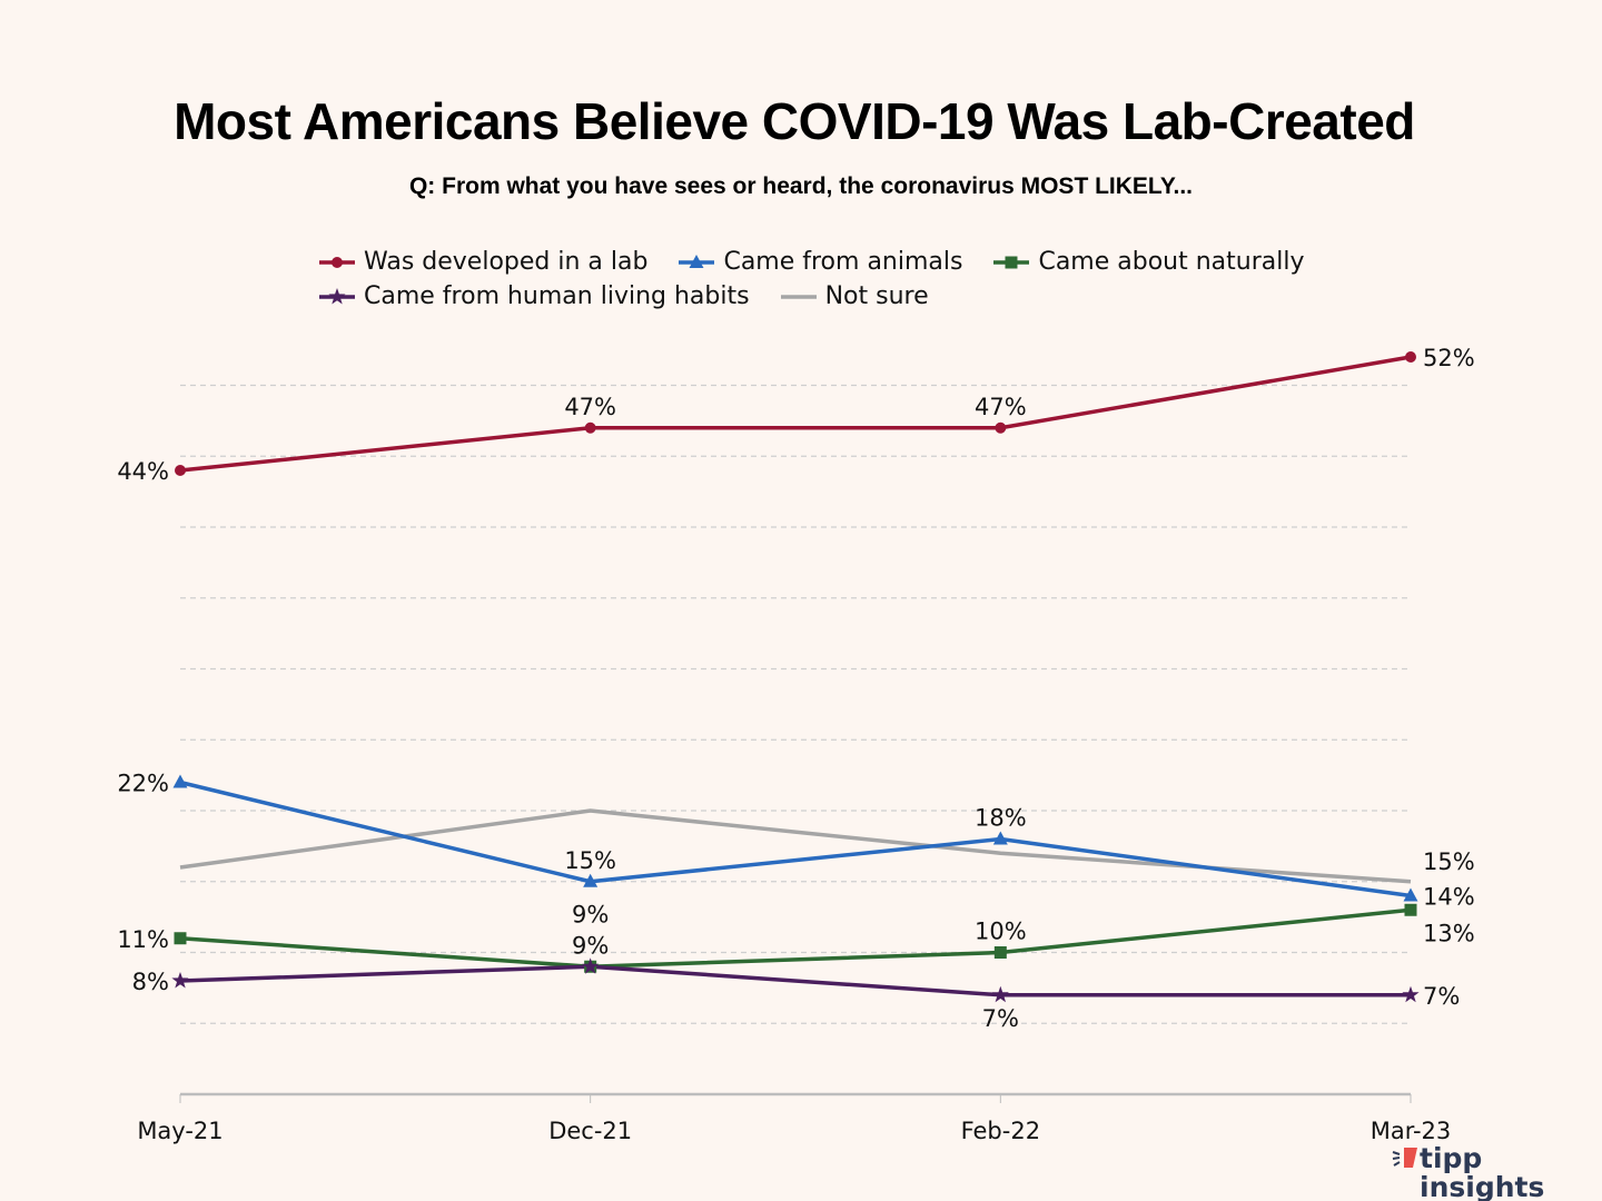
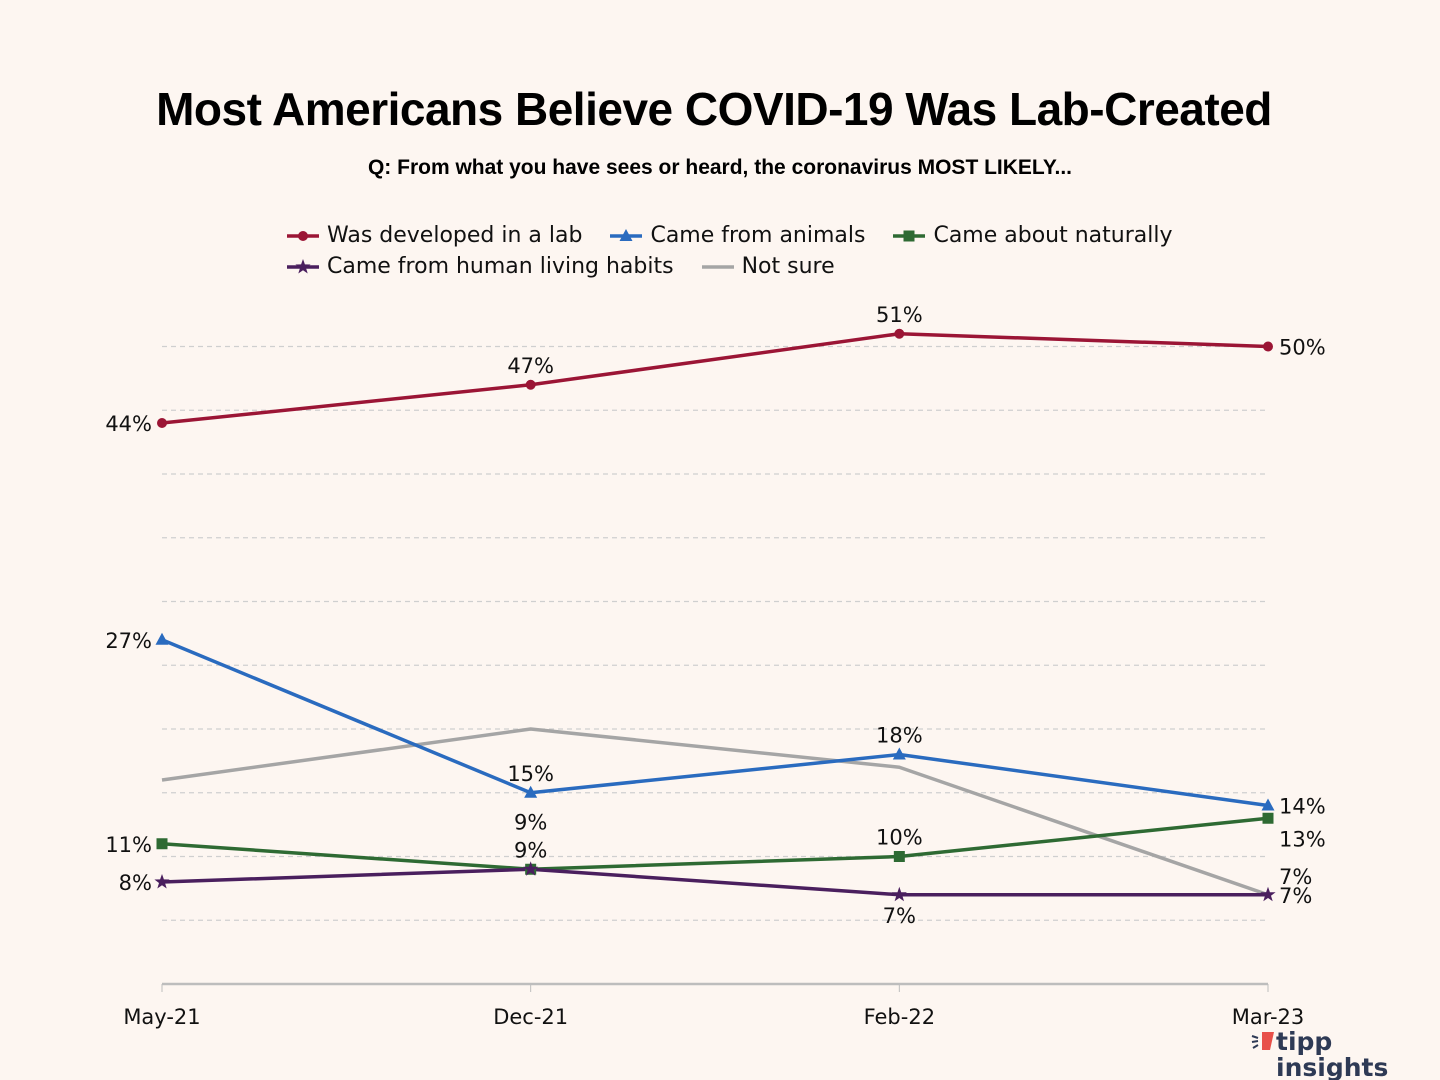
Came from animals/May-21: 22% -> 27%
Was developed in a lab/Feb-22: 47% -> 51%
Was developed in a lab/Mar-23: 52% -> 50%
Not sure/Mar-23: 15% -> 7%
